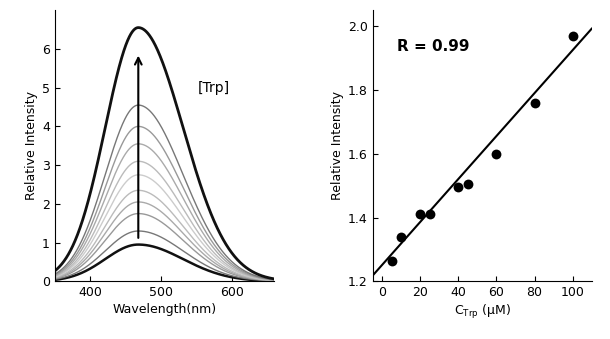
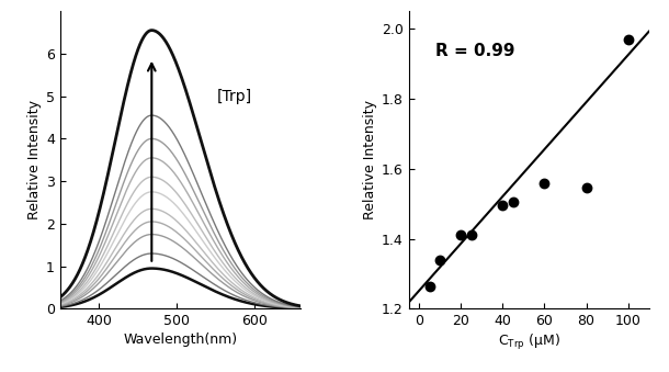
60: 1.600 -> 1.560
80: 1.760 -> 1.545
